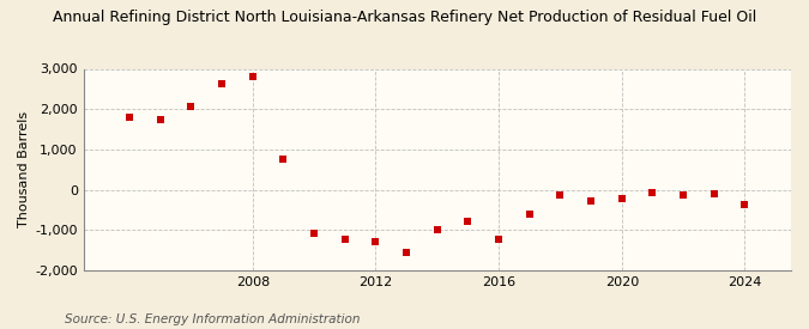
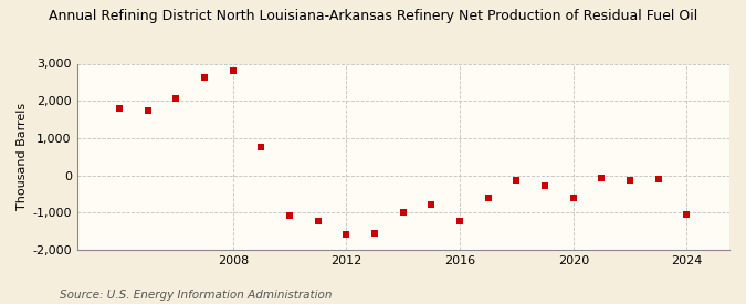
2012: -1,280 -> -1,600
2020: -220 -> -600
2024: -370 -> -1,050
